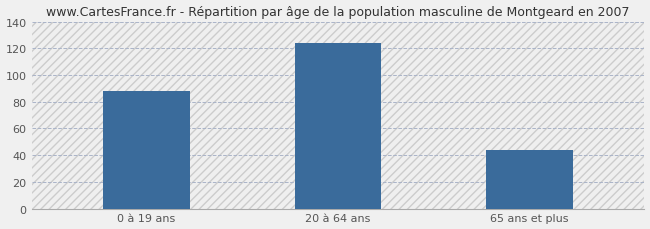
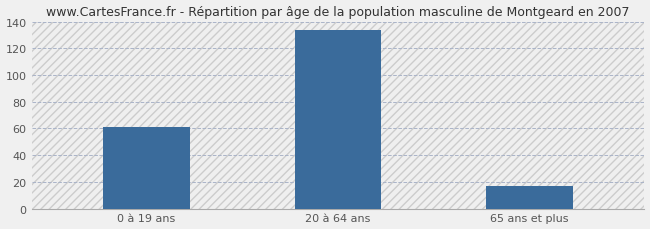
0 à 19 ans: 88 -> 61
20 à 64 ans: 124 -> 134
65 ans et plus: 44 -> 17
